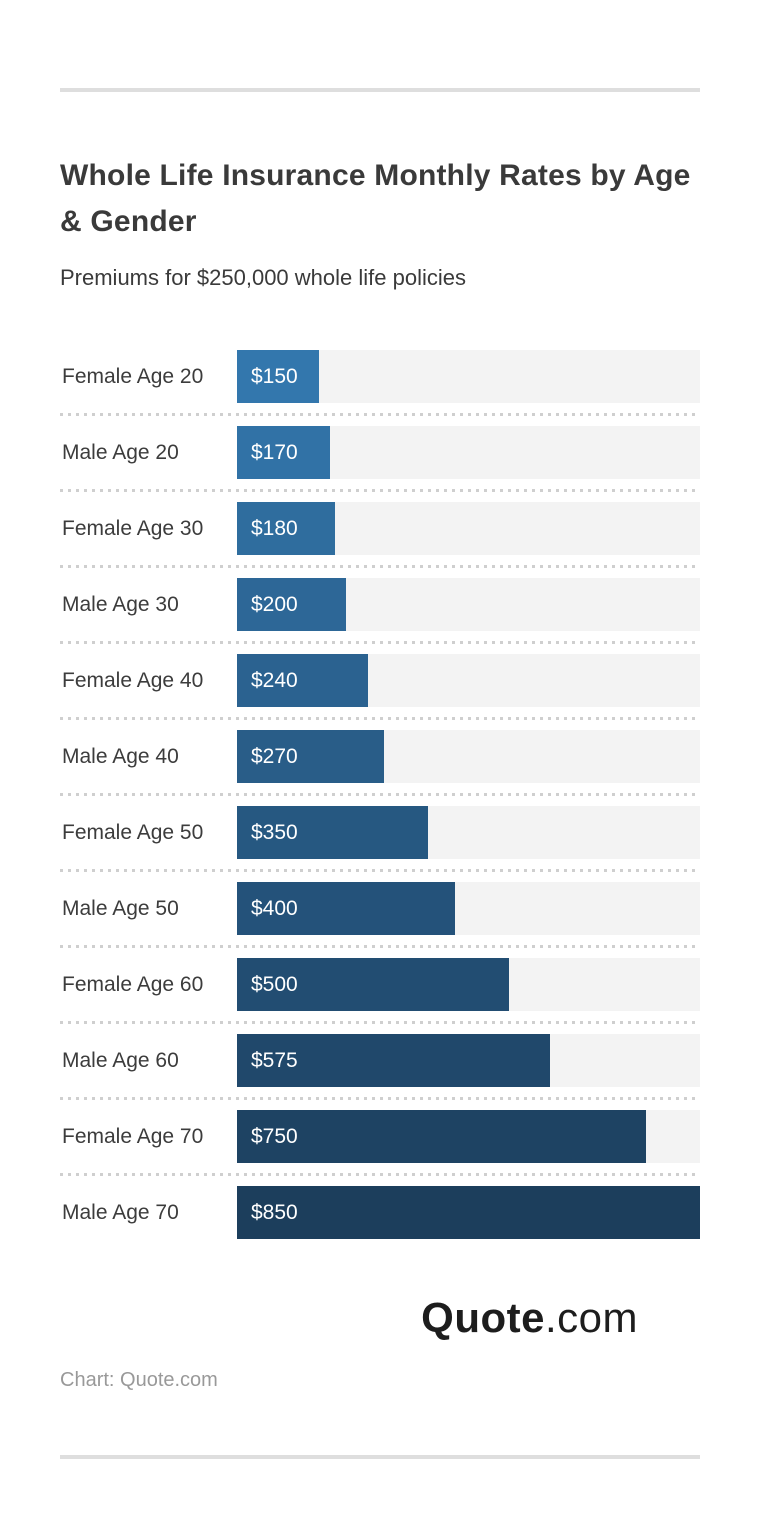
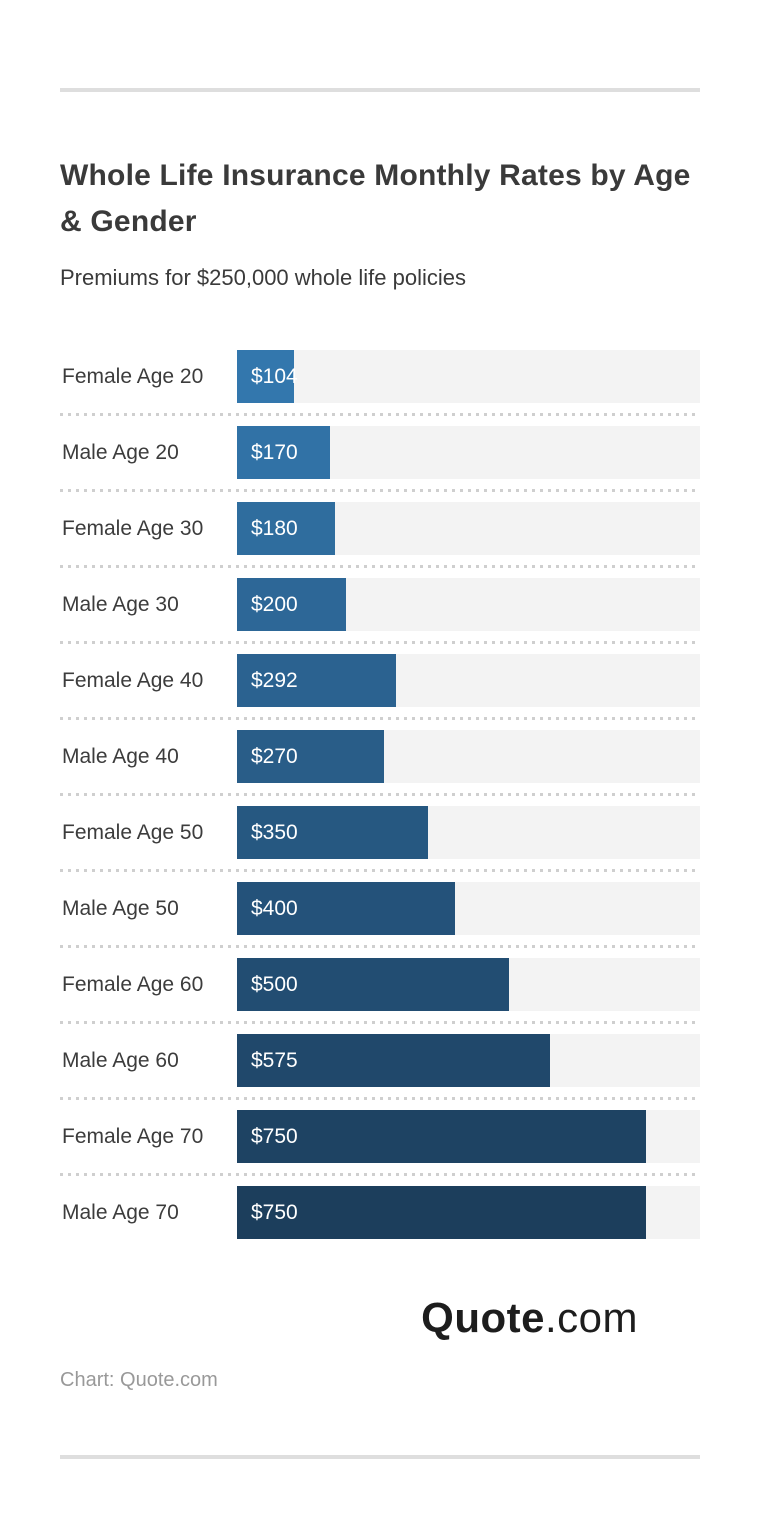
Female Age 20: $150 -> $104
Female Age 40: $240 -> $292
Male Age 70: $850 -> $750
